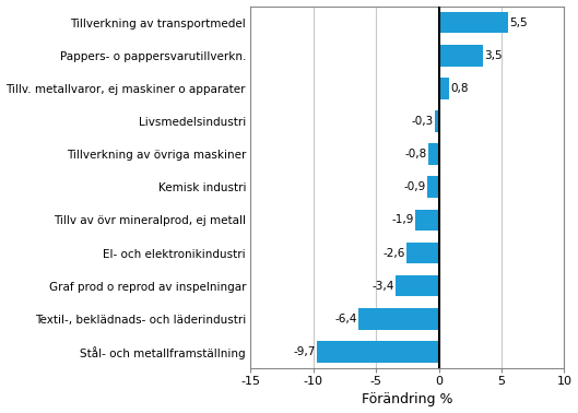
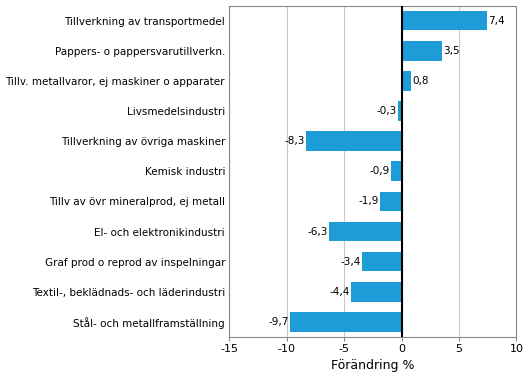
Tillverkning av transportmedel: 5,5 -> 7,4
Tillverkning av övriga maskiner: -0,8 -> -8,3
El- och elektronikindustri: -2,6 -> -6,3
Textil-, beklädnads- och läderindustri: -6,4 -> -4,4
